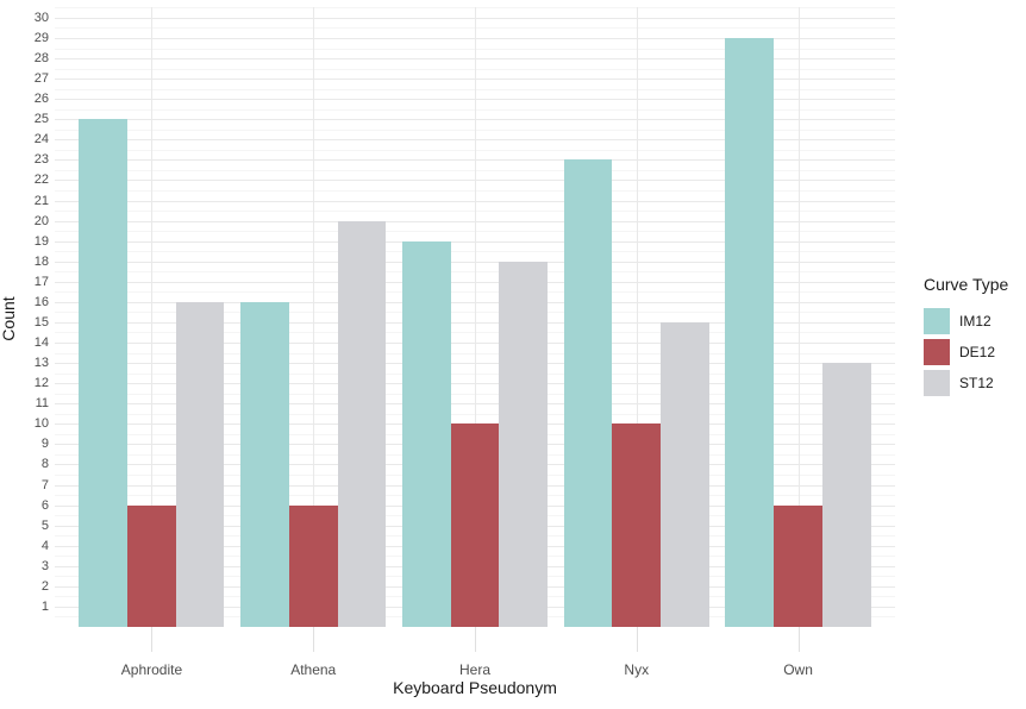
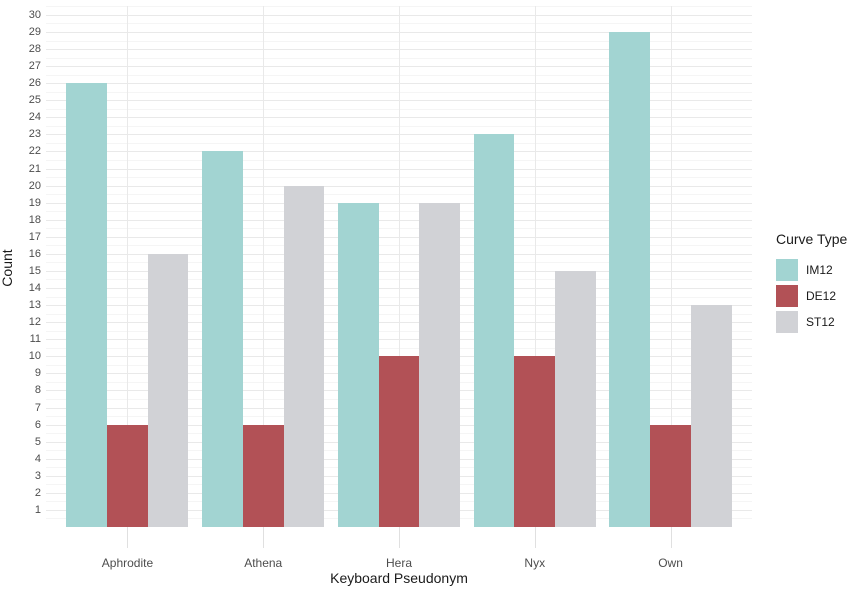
IM12/Aphrodite: 25 -> 26
IM12/Athena: 16 -> 22
ST12/Hera: 18 -> 19
